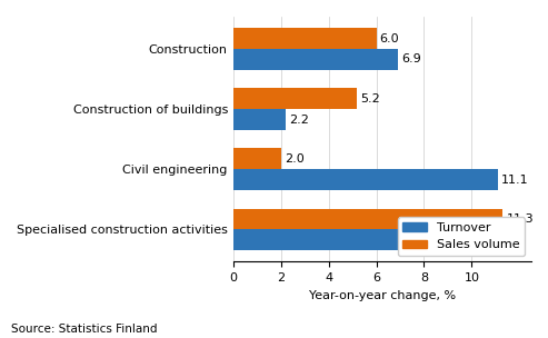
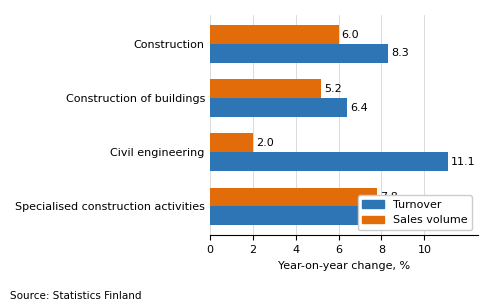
Turnover/Construction: 6.9 -> 8.3
Turnover/Construction of buildings: 2.2 -> 6.4
Sales volume/Specialised construction activities: 11.3 -> 7.8
